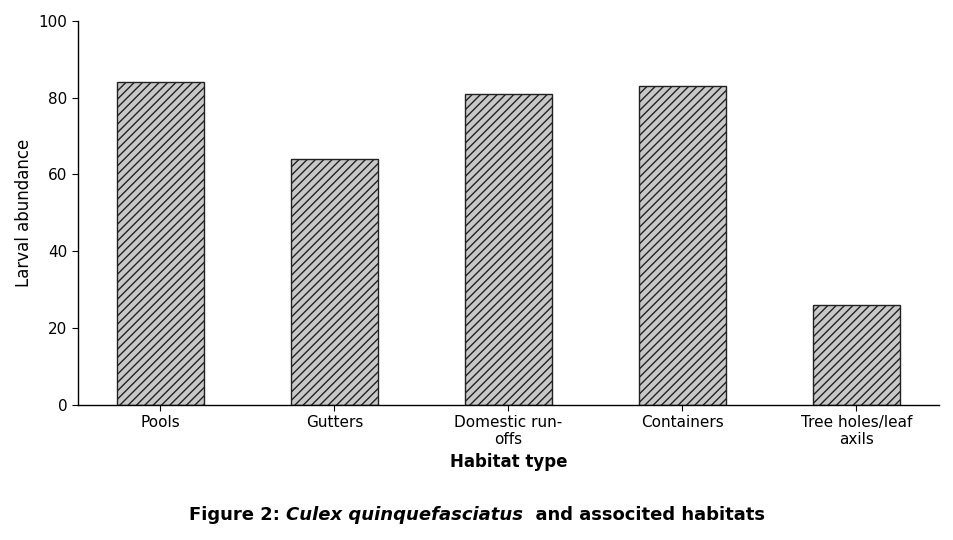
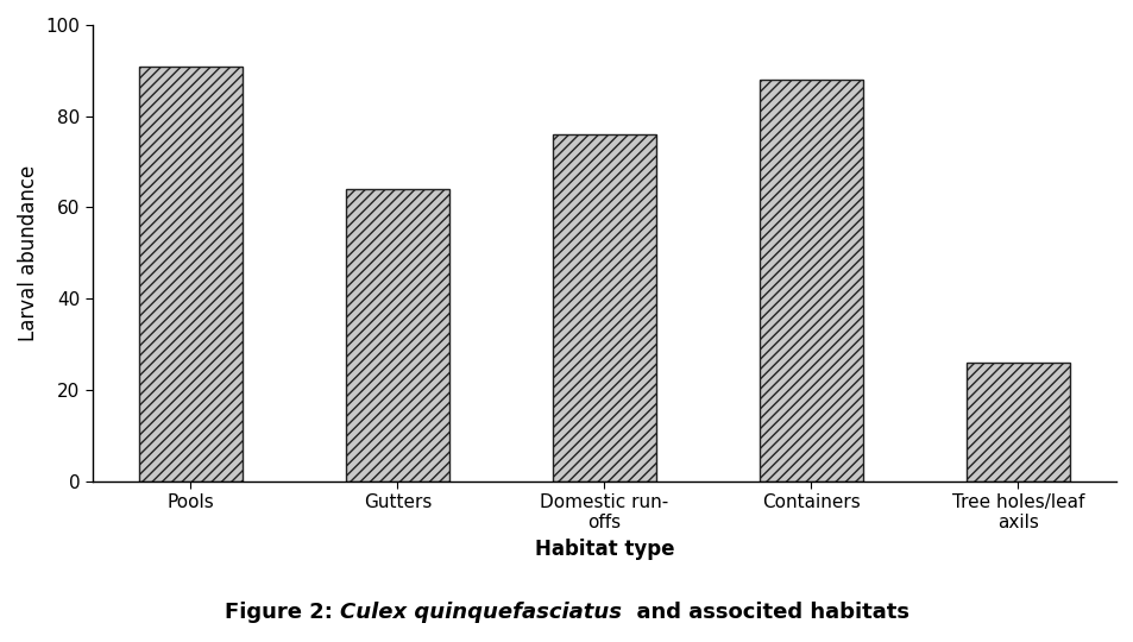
Pools: 84 -> 91
Domestic run- offs: 81 -> 76
Containers: 83 -> 88
